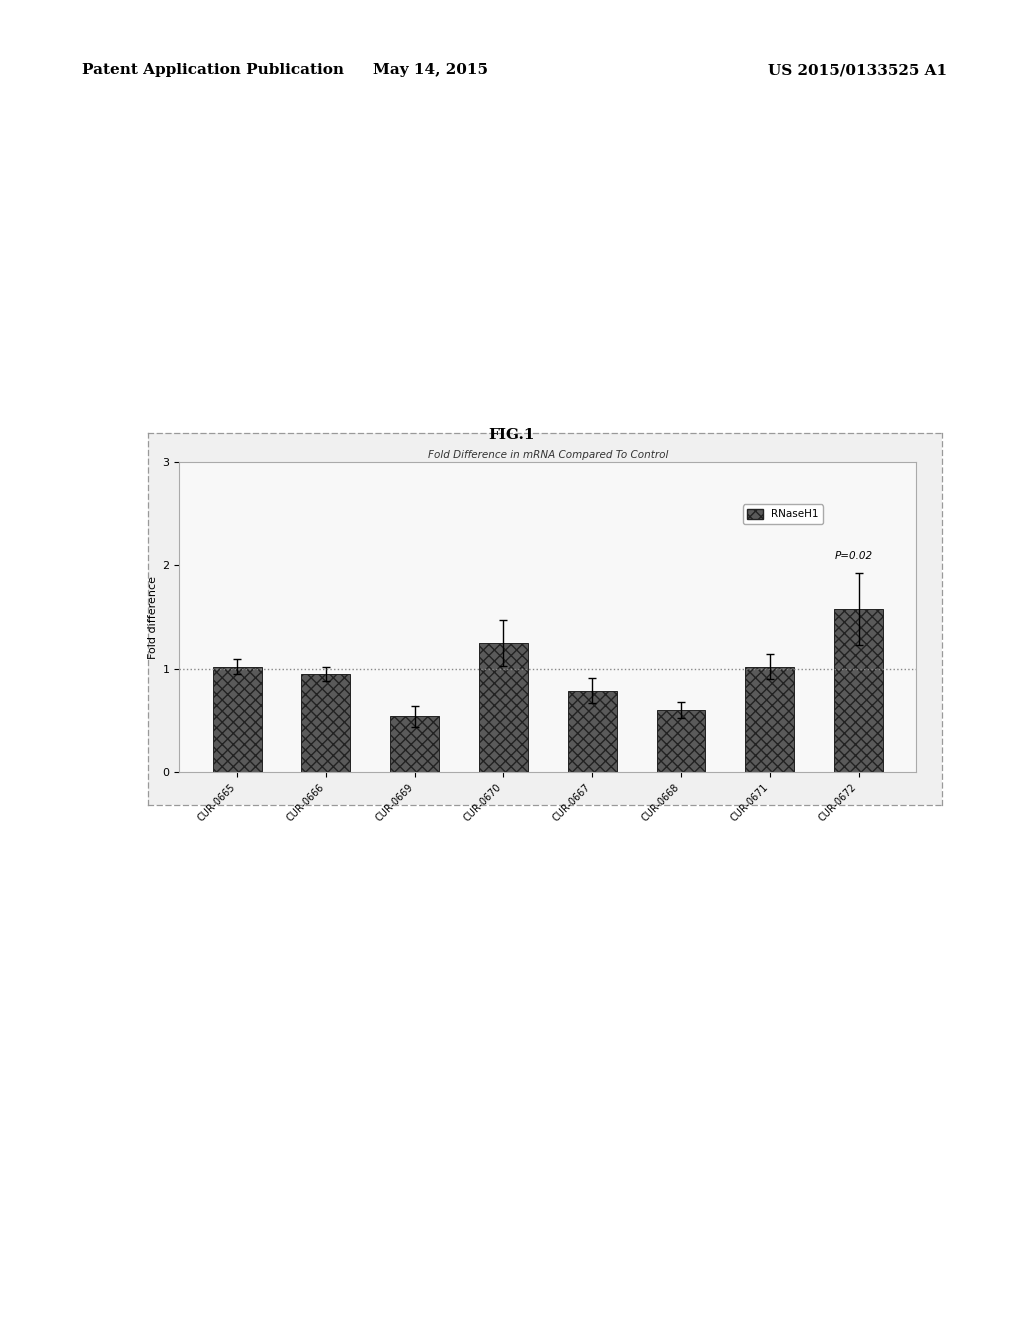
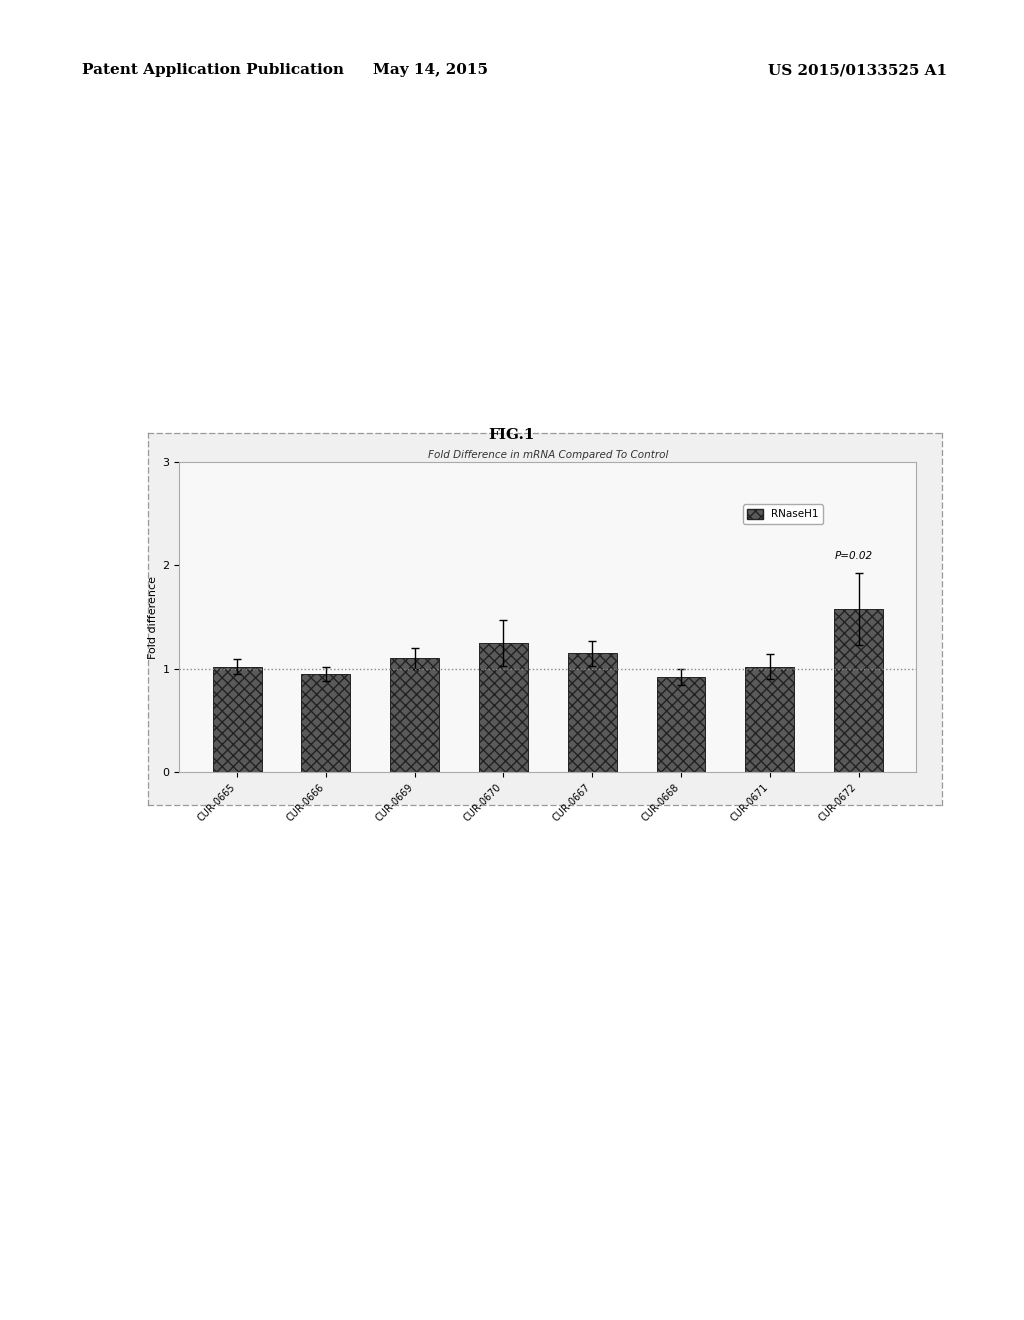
CUR-0669: 0.54 -> 1.10
CUR-0667: 0.79 -> 1.15
CUR-0668: 0.60 -> 0.92
